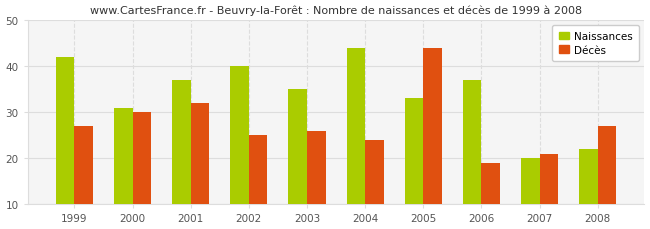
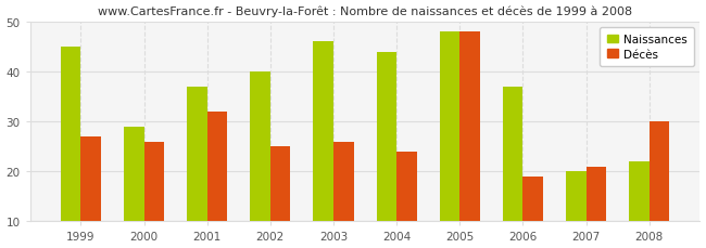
Naissances/1999: 42 -> 45
Naissances/2000: 31 -> 29
Décès/2000: 30 -> 26
Naissances/2003: 35 -> 46
Naissances/2005: 33 -> 48
Décès/2005: 44 -> 48
Décès/2008: 27 -> 30
